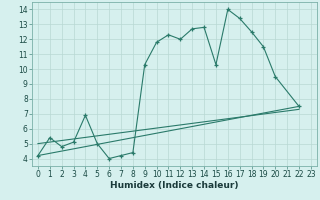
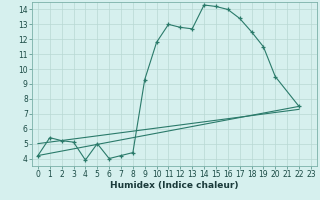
2: 4.8 -> 5.2
4: 6.9 -> 3.9
9: 10.3 -> 9.3
11: 12.3 -> 13.0
12: 12.0 -> 12.8
14: 12.8 -> 14.3
15: 10.3 -> 14.2
